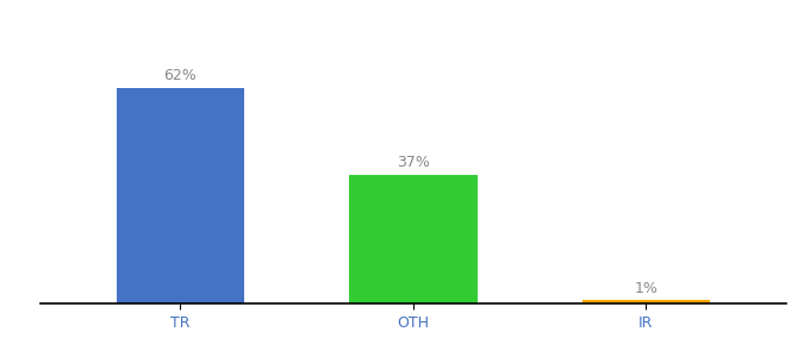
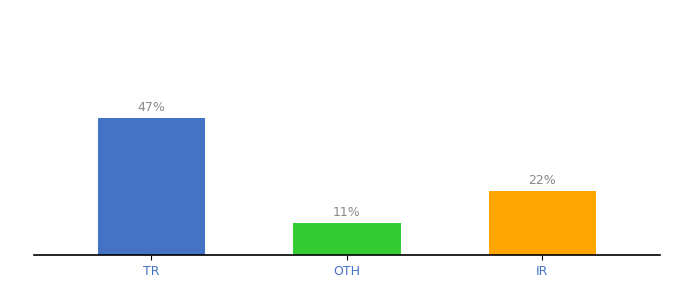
TR: 62% -> 47%
OTH: 37% -> 11%
IR: 1% -> 22%
